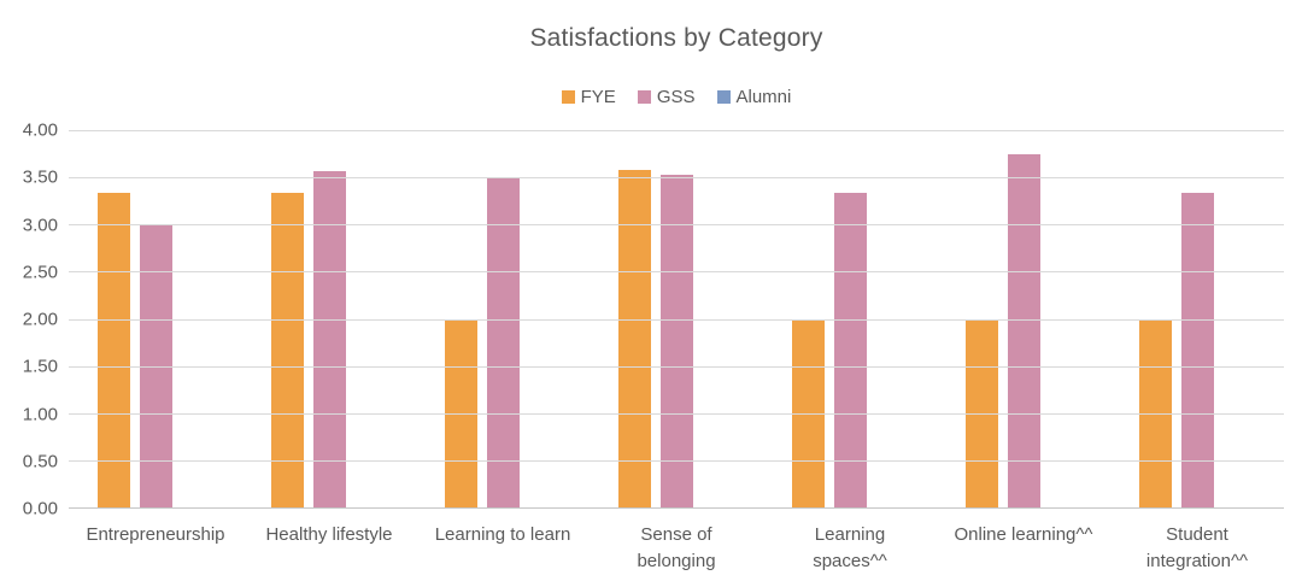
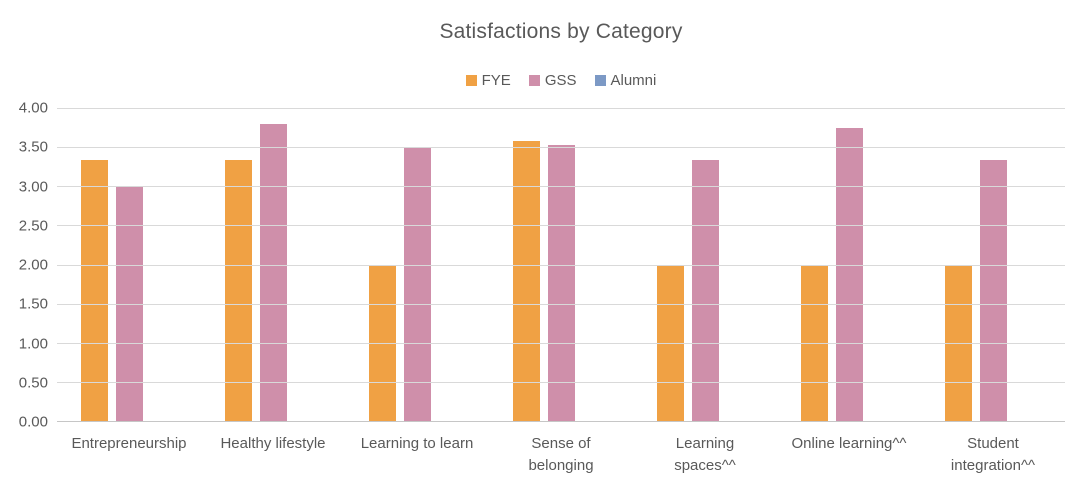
GSS/Healthy lifestyle: 3.6 -> 3.8
